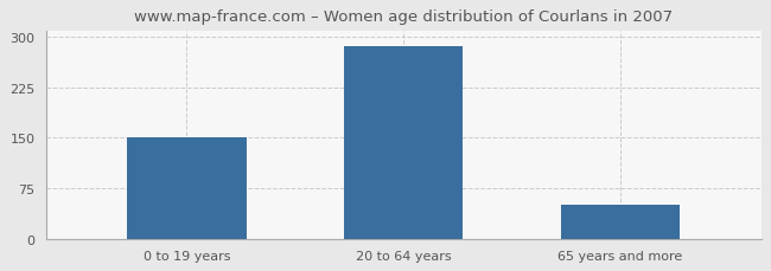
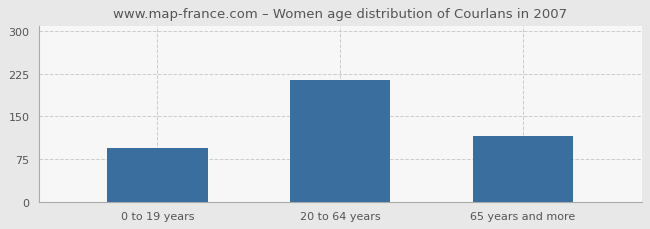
0 to 19 years: 150 -> 94
20 to 64 years: 287 -> 214
65 years and more: 50 -> 116
